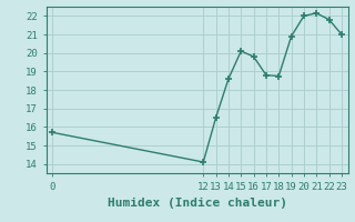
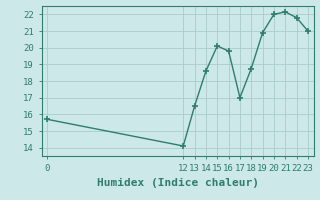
17: 18.8 -> 17.0
